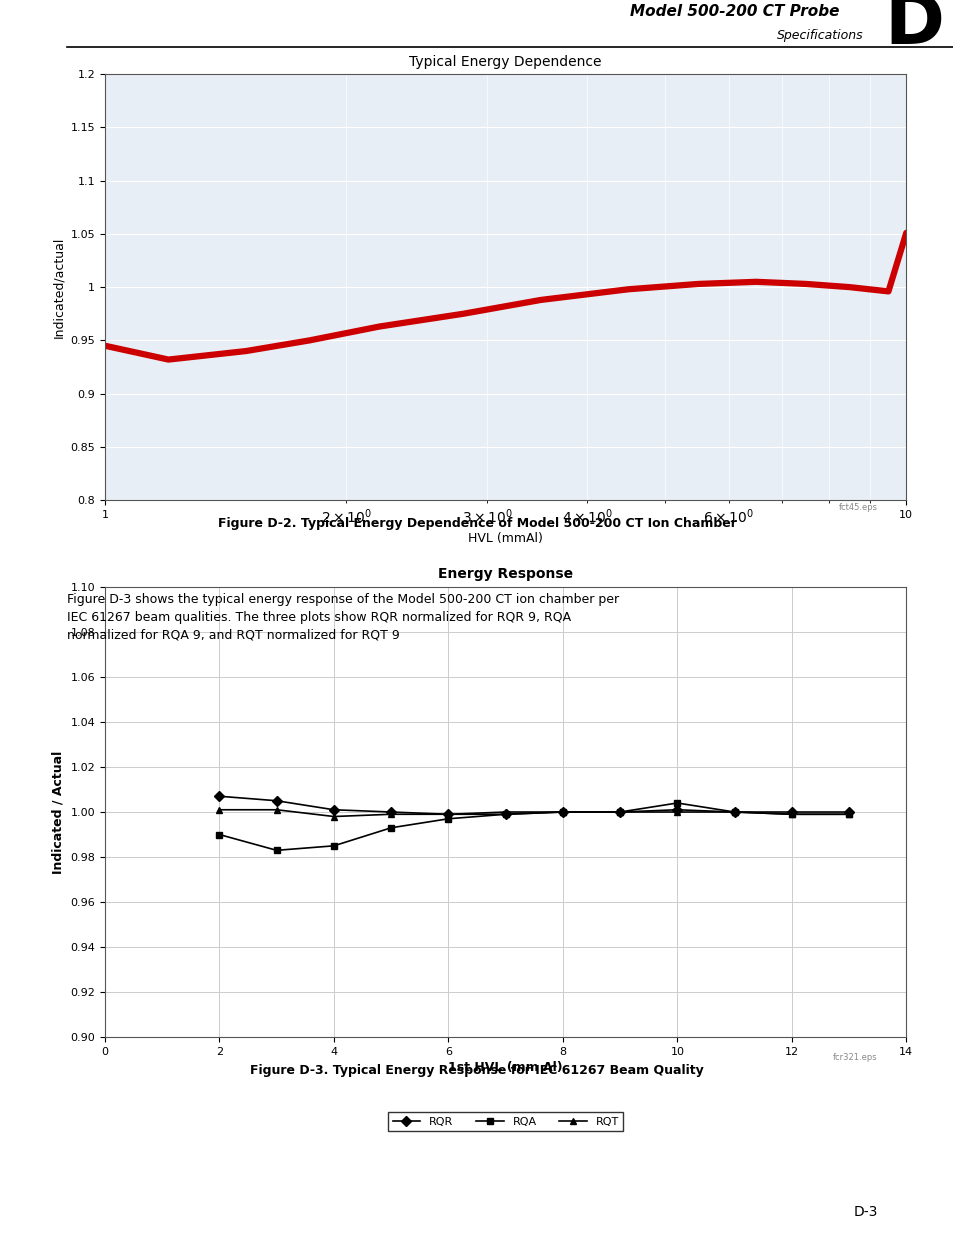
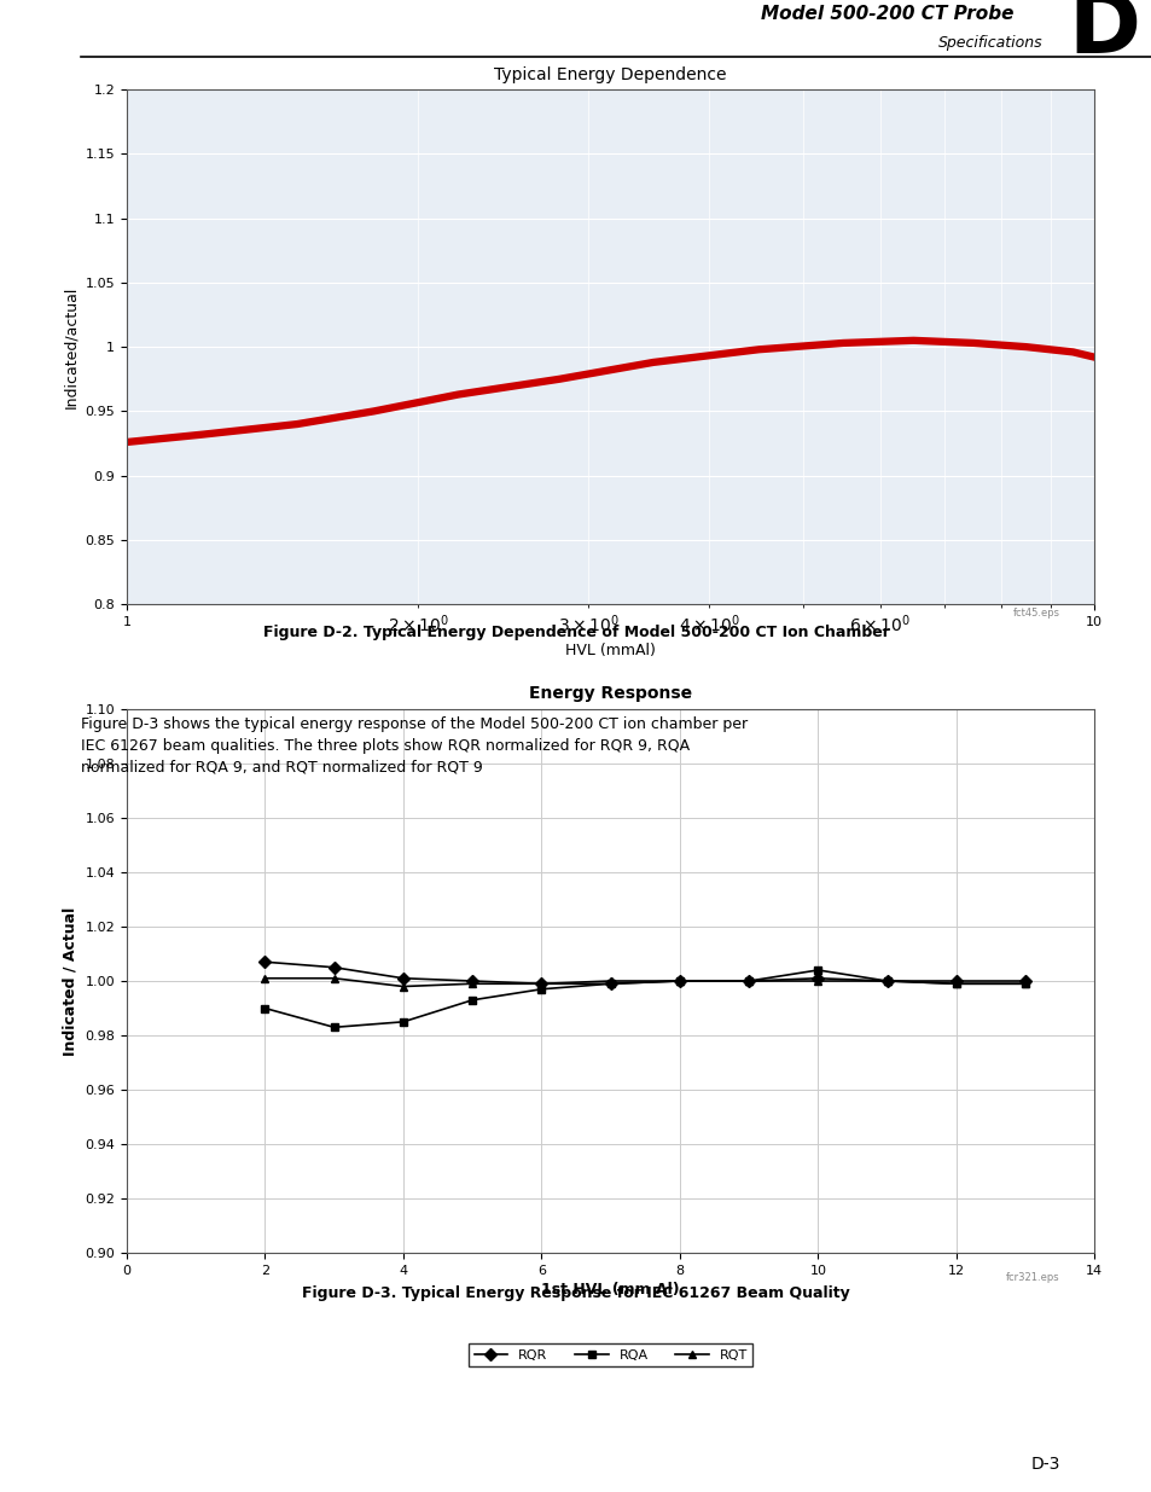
Typical Energy Dependence/1: 0.945 -> 0.926
Typical Energy Dependence/10: 1.051 -> 0.992
